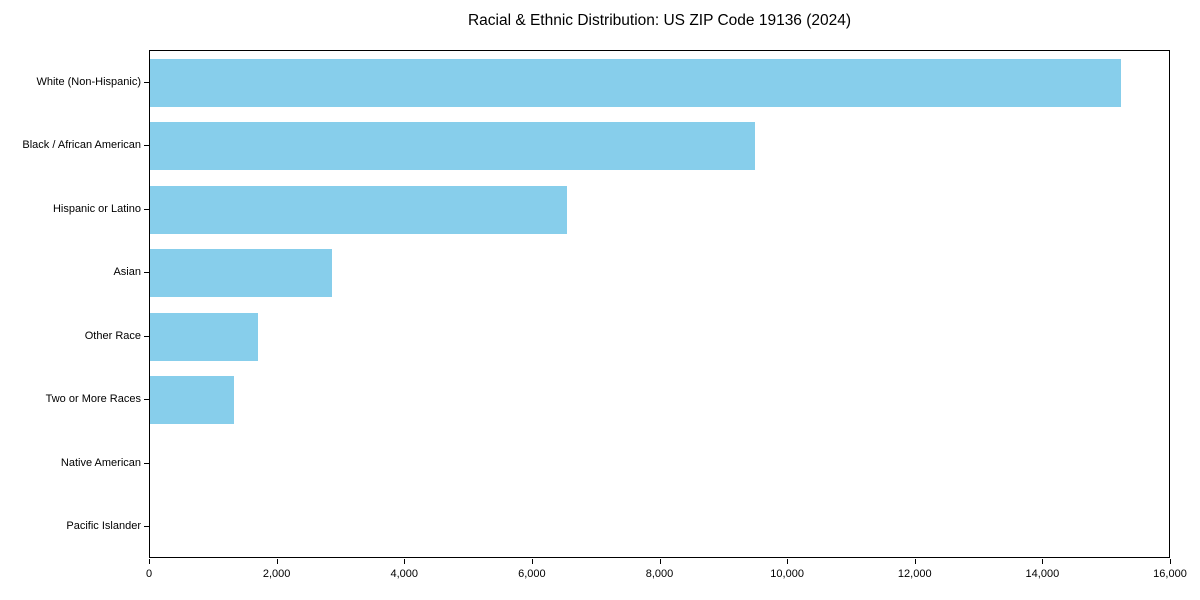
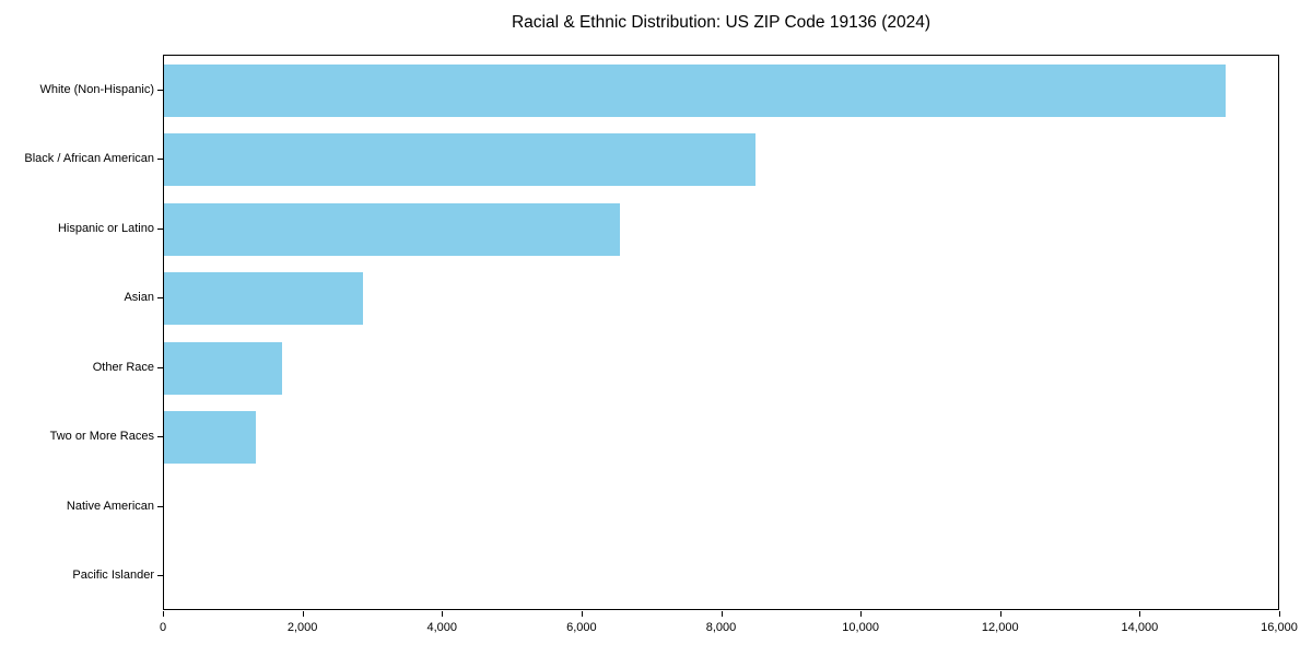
Black / African American: 9500 -> 8500
